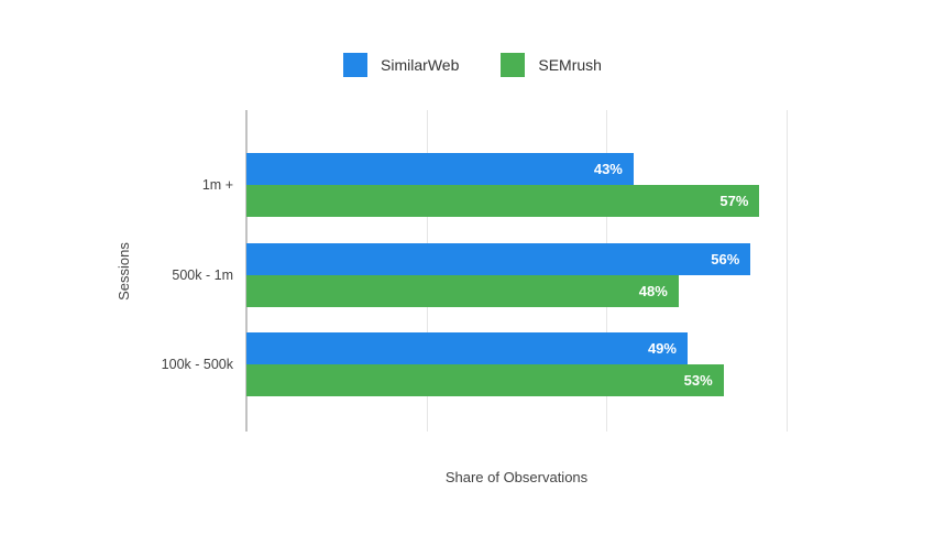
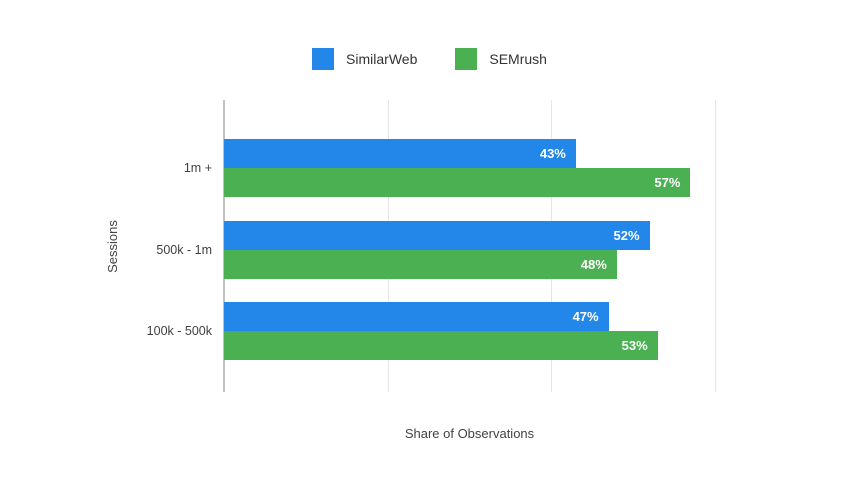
SimilarWeb/500k - 1m: 56% -> 52%
SimilarWeb/100k - 500k: 49% -> 47%
